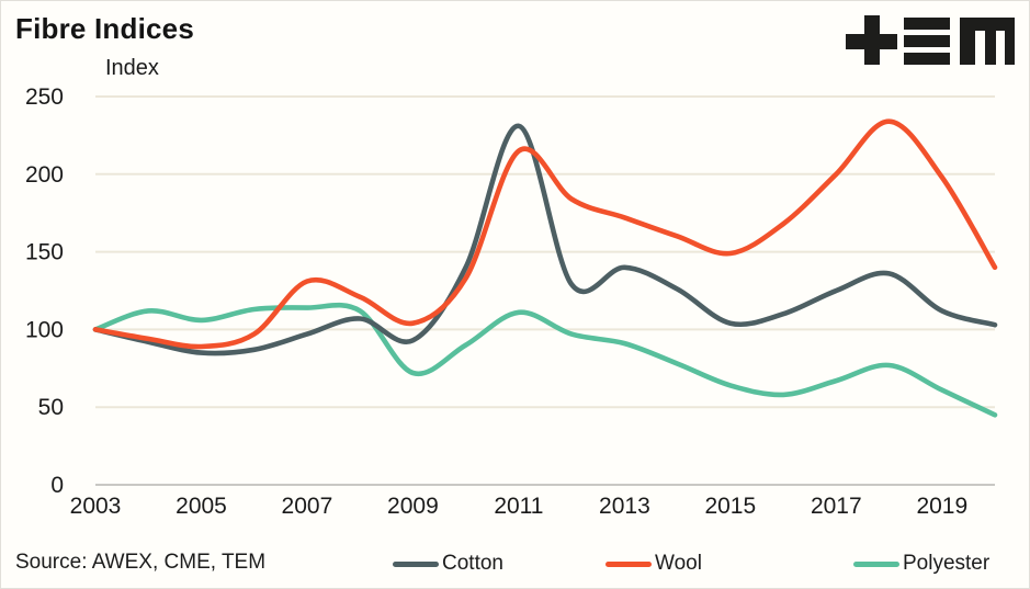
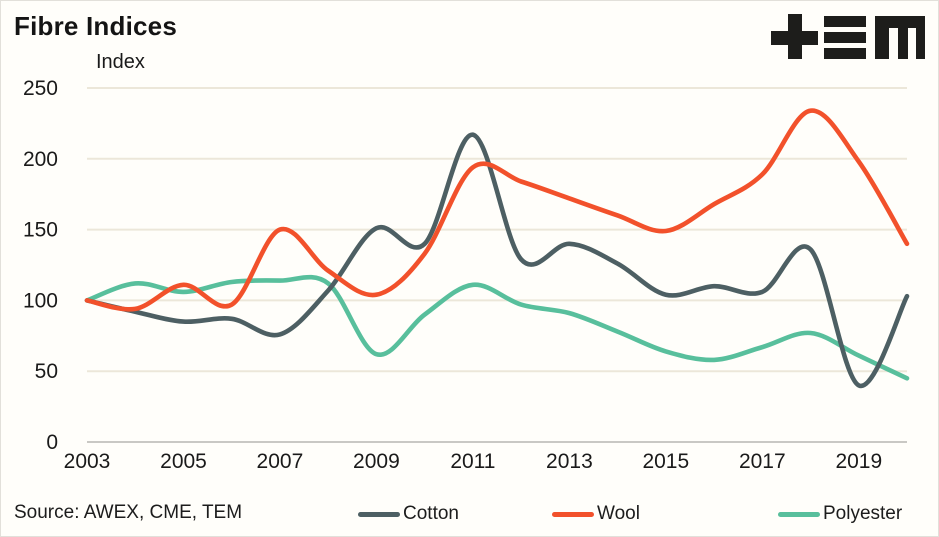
Wool/2005: 89 -> 111
Cotton/2007: 97 -> 76
Wool/2007: 131 -> 150
Cotton/2009: 93 -> 151
Polyester/2009: 72 -> 62
Cotton/2011: 231 -> 217
Wool/2011: 215 -> 194
Cotton/2017: 125 -> 106
Wool/2017: 200 -> 189
Cotton/2019: 112 -> 40
